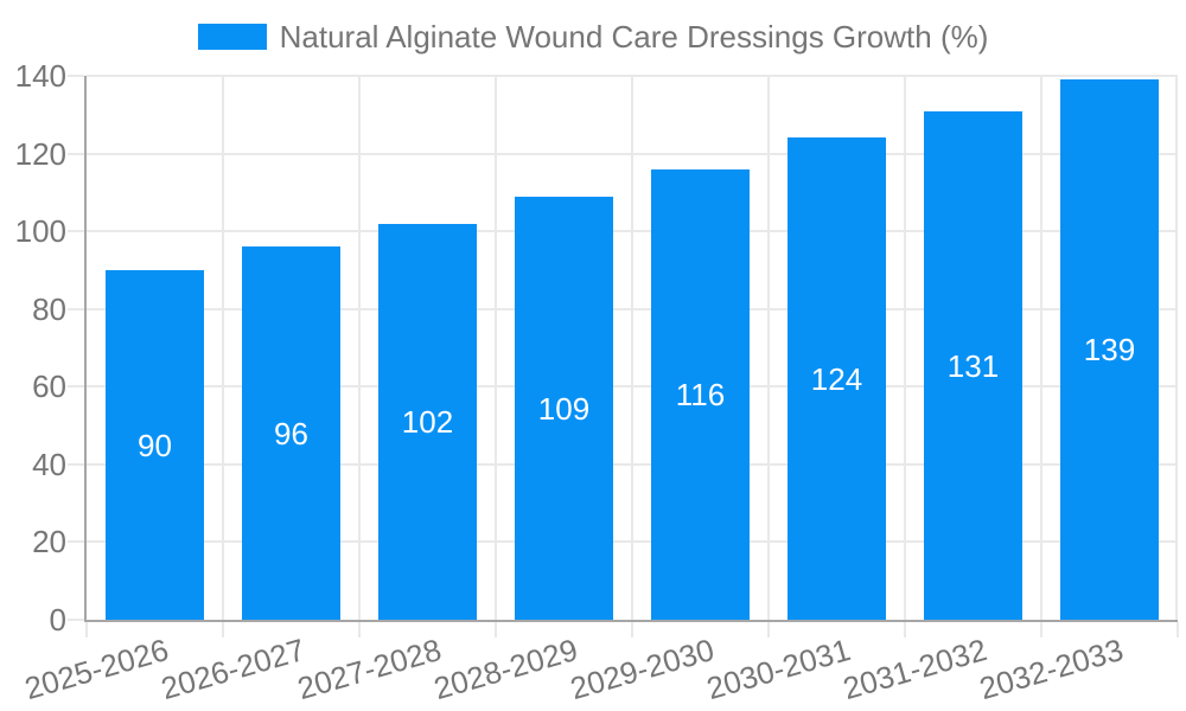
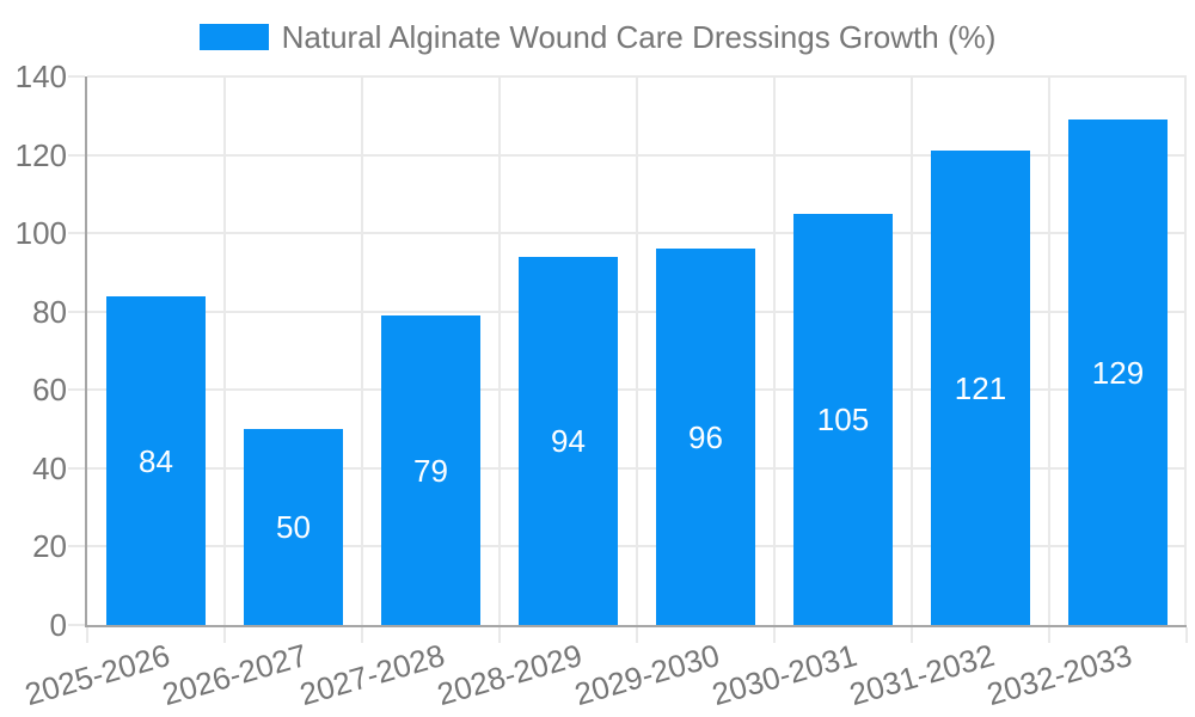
2025-2026: 90 -> 84
2026-2027: 96 -> 50
2027-2028: 102 -> 79
2028-2029: 109 -> 94
2029-2030: 116 -> 96
2030-2031: 124 -> 105
2031-2032: 131 -> 121
2032-2033: 139 -> 129
